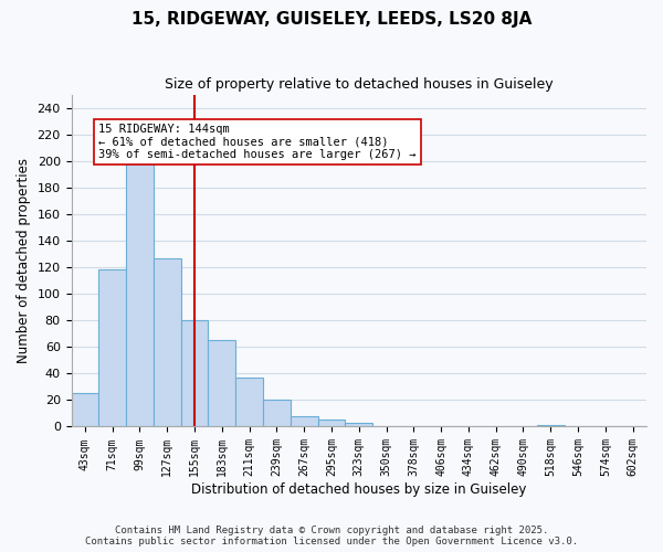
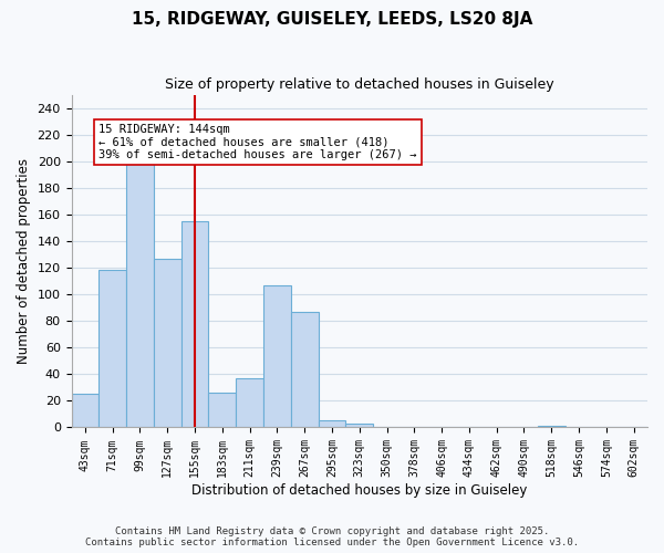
155sqm: 80 -> 155
183sqm: 65 -> 26
239sqm: 20 -> 107
267sqm: 8 -> 87
